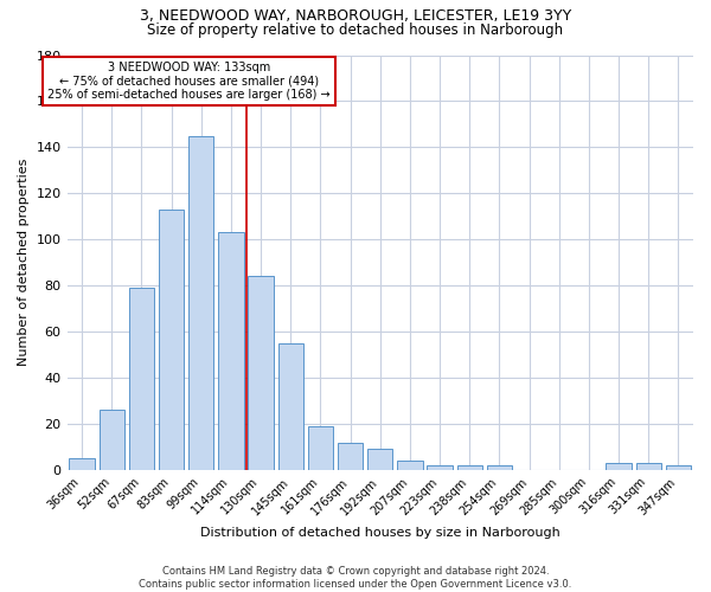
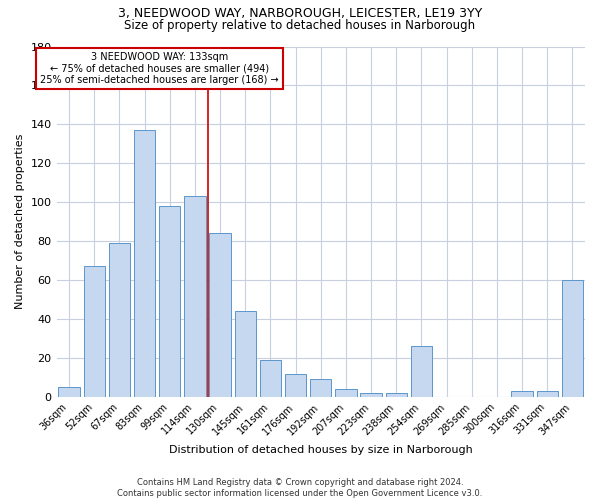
52sqm: 26 -> 67
83sqm: 113 -> 137
99sqm: 145 -> 98
145sqm: 55 -> 44
254sqm: 2 -> 26
347sqm: 2 -> 60
